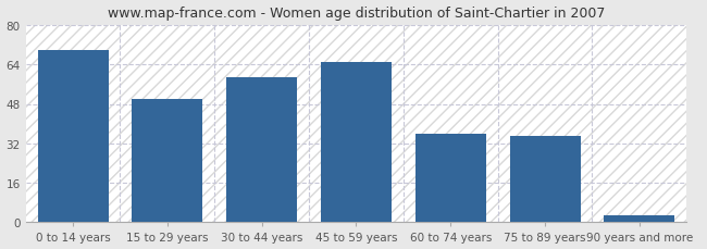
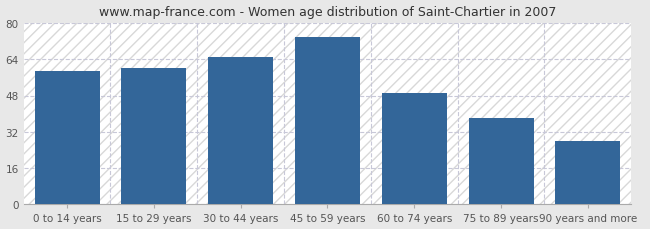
0 to 14 years: 70 -> 59
15 to 29 years: 50 -> 60
30 to 44 years: 59 -> 65
45 to 59 years: 65 -> 74
60 to 74 years: 36 -> 49
75 to 89 years: 35 -> 38
90 years and more: 3 -> 28
